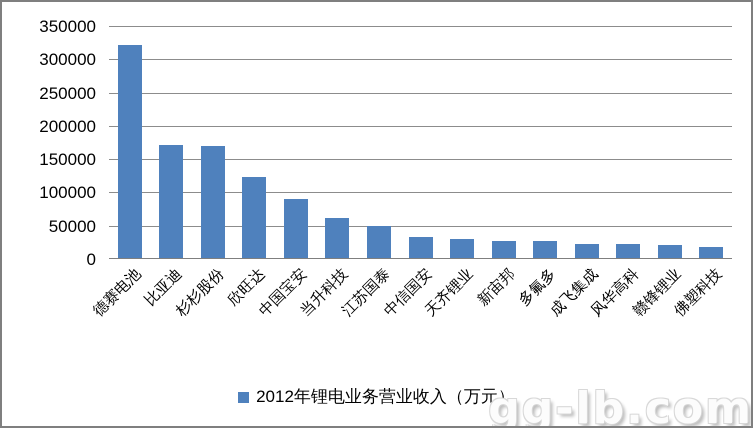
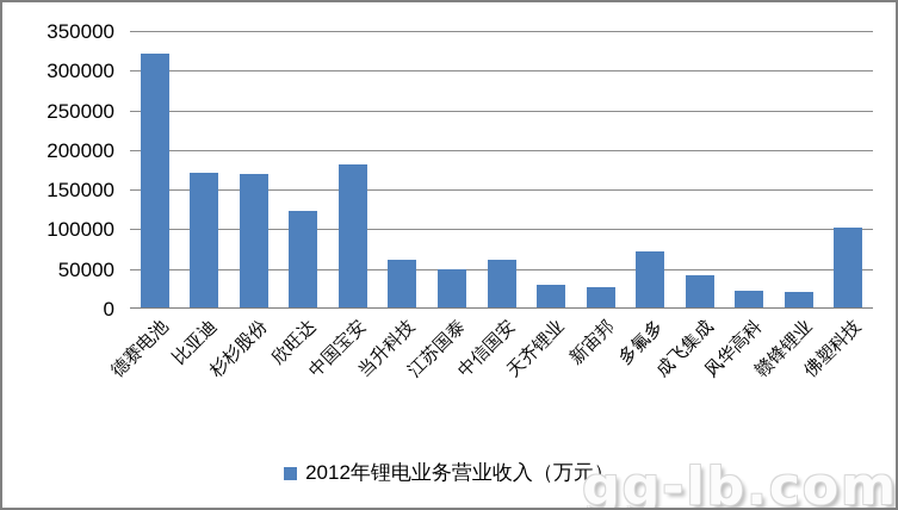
中国宝安: 90000 -> 180000
中信国安: 30000 -> 60000
多氟多: 20000 -> 70000
成飞集成: 20000 -> 40000
佛塑科技: 20000 -> 100000
